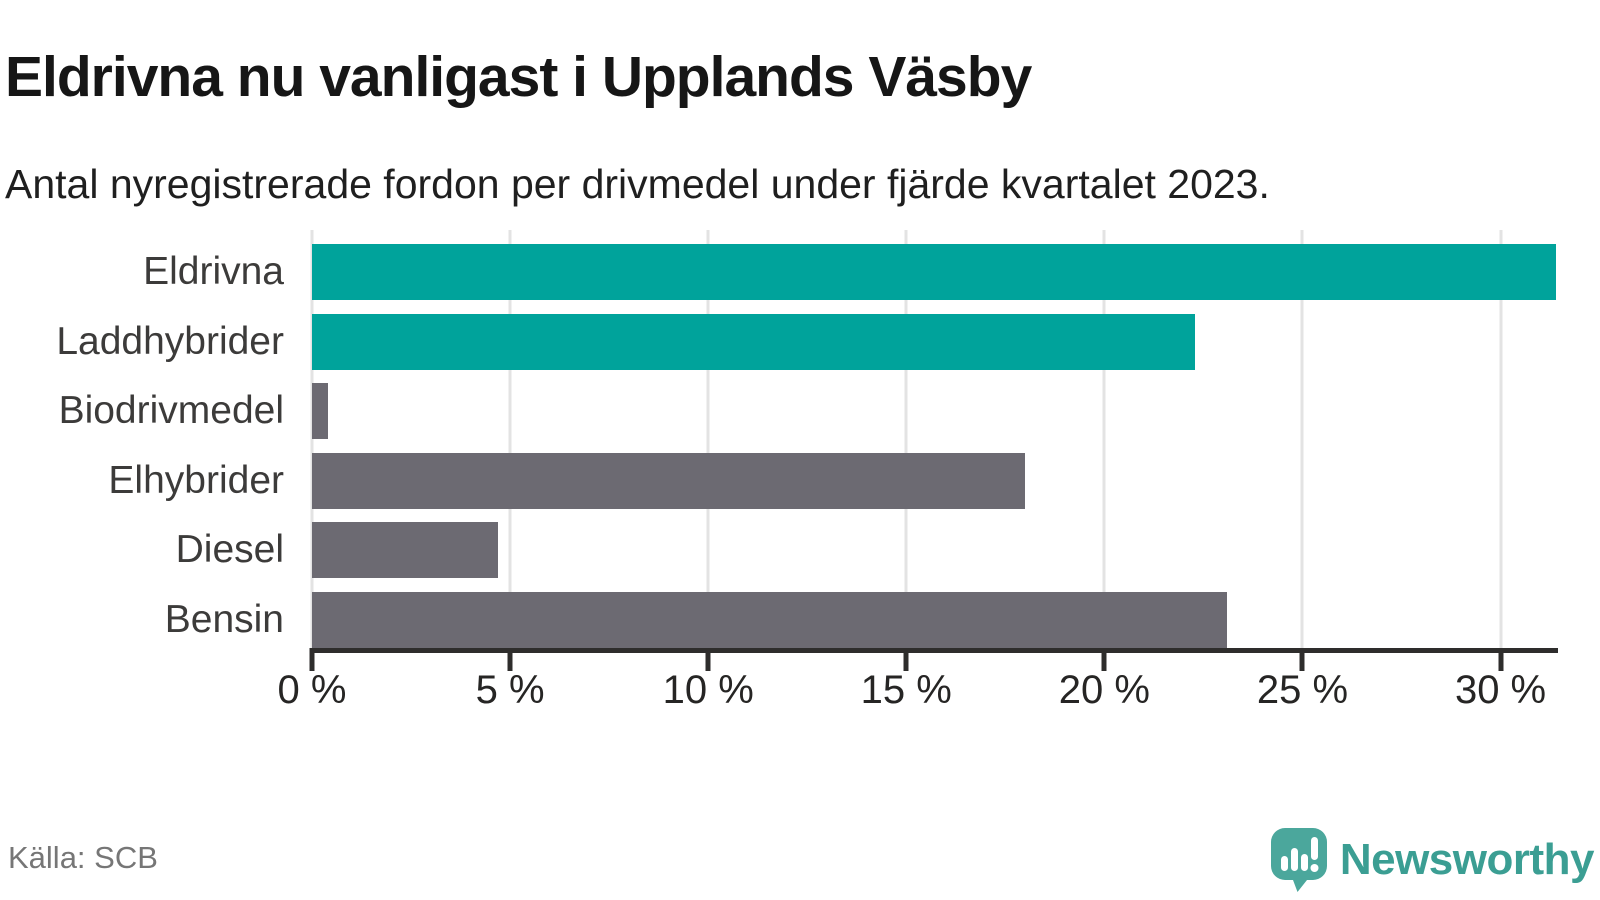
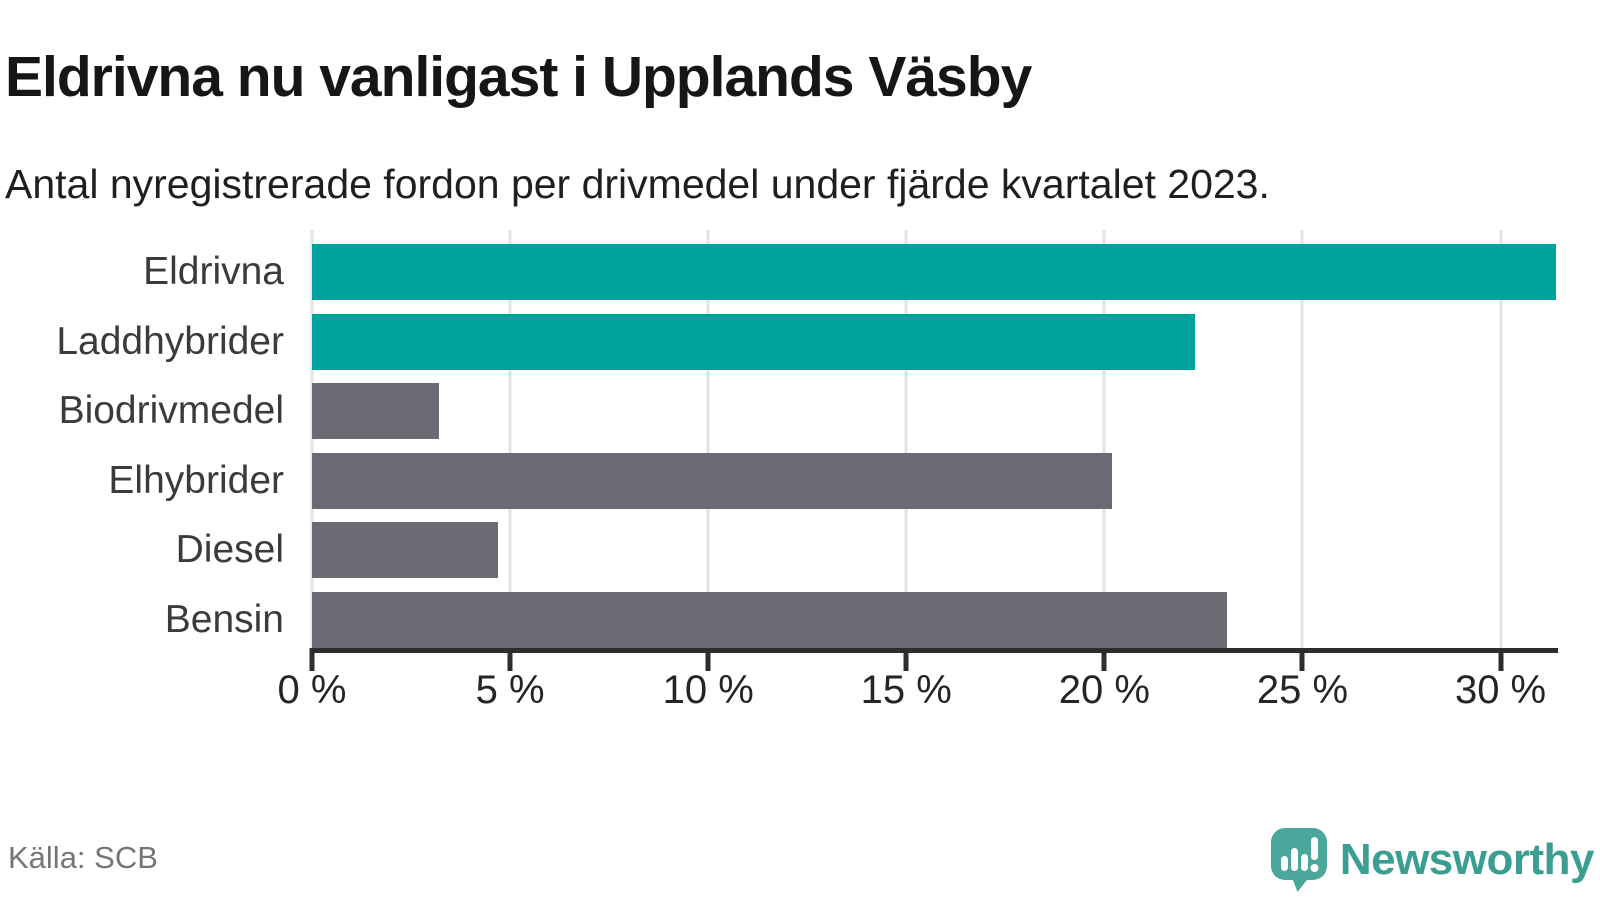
Biodrivmedel: 0.4% -> 3.2%
Elhybrider: 18.0% -> 20.2%
